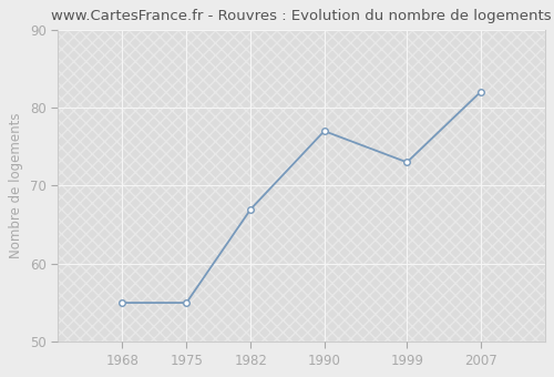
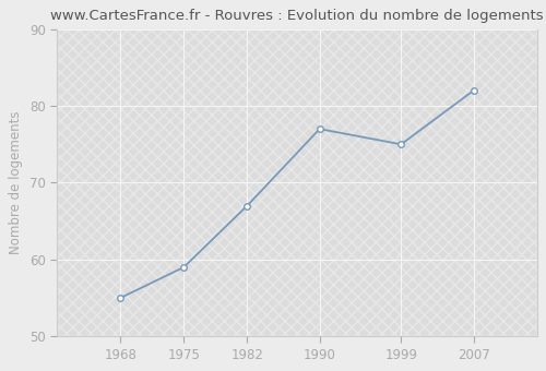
1975: 55 -> 59
1999: 73 -> 75
